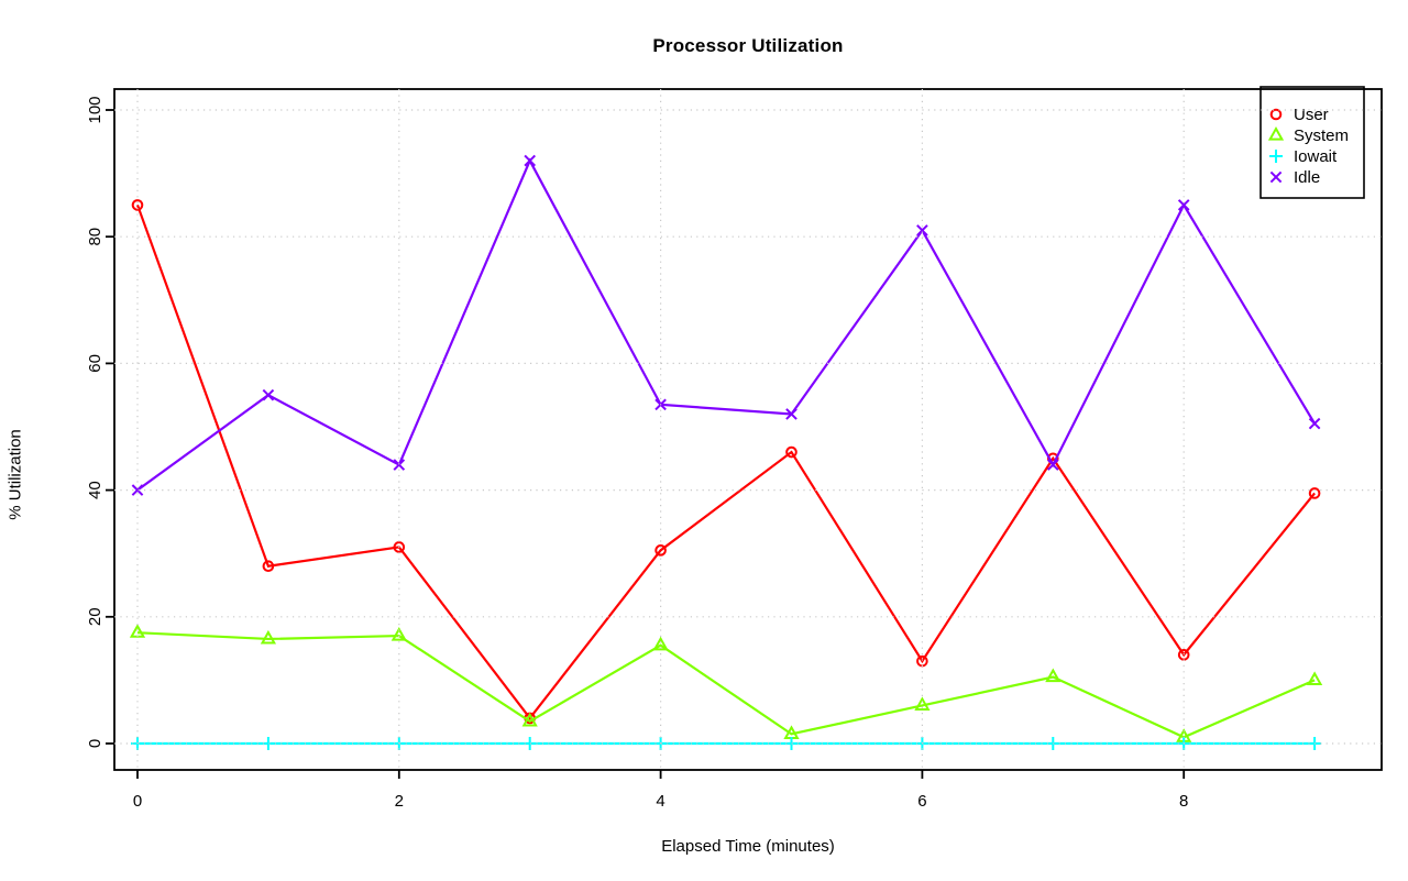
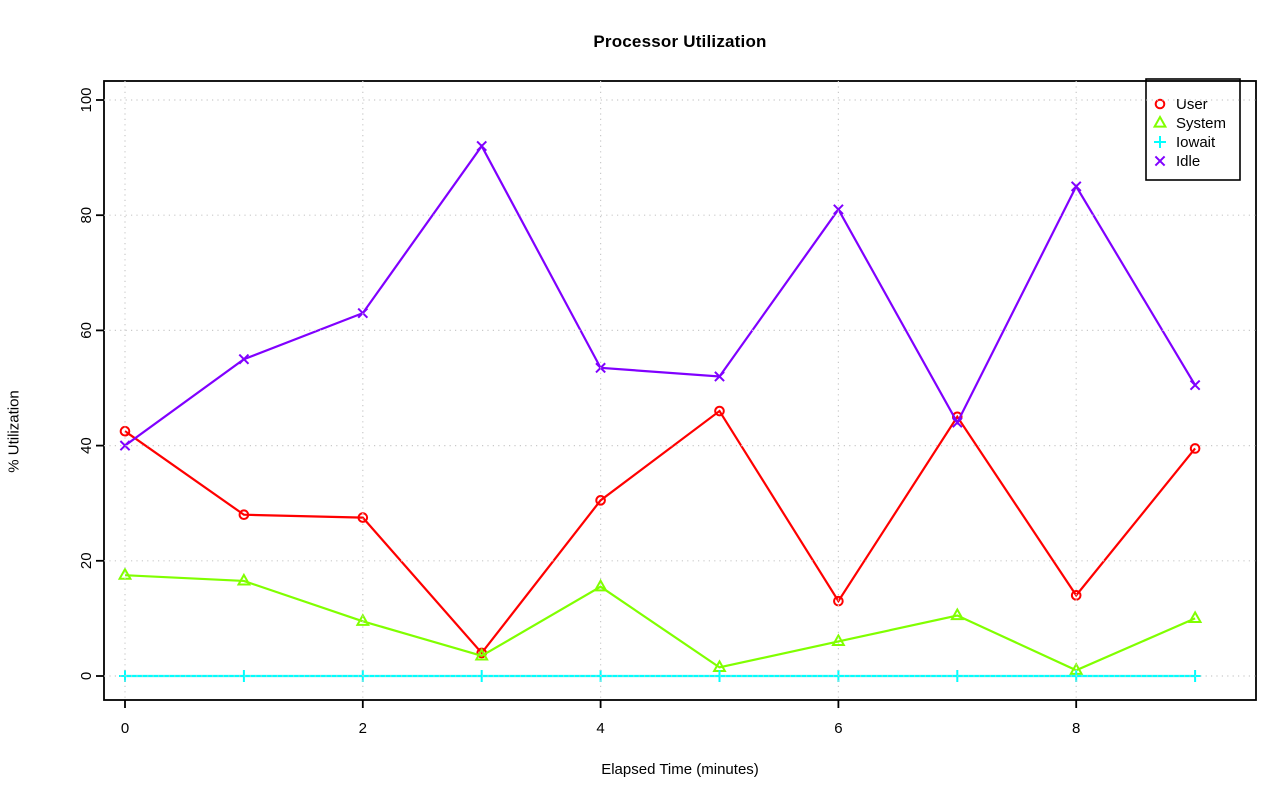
User/0: 85 -> 42
User/2: 31 -> 28
System/2: 17 -> 10
Idle/2: 44 -> 63
